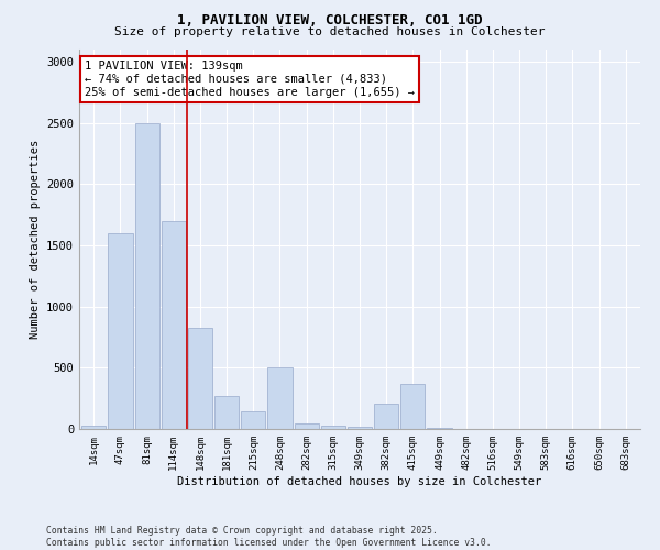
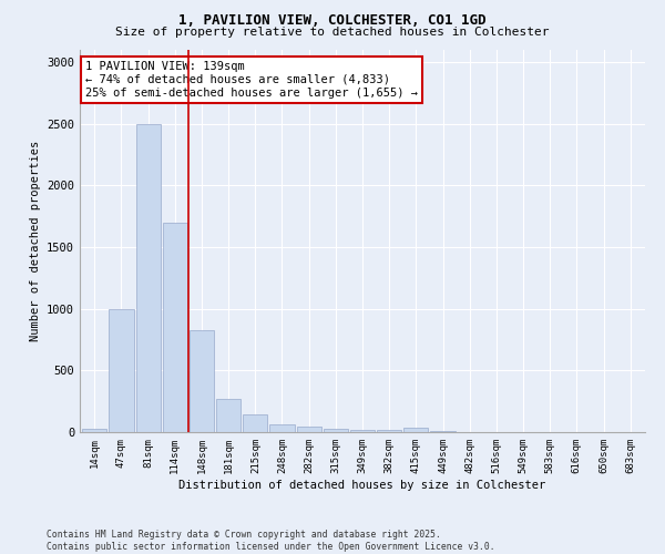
47sqm: 1600 -> 1000
248sqm: 500 -> 60
382sqm: 210 -> 20
415sqm: 370 -> 40
